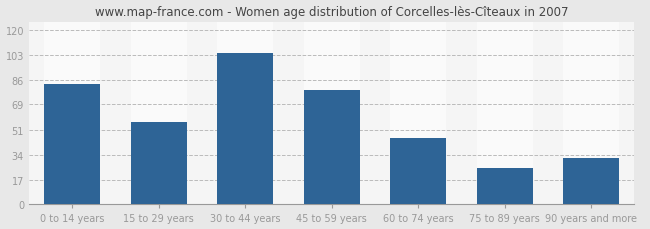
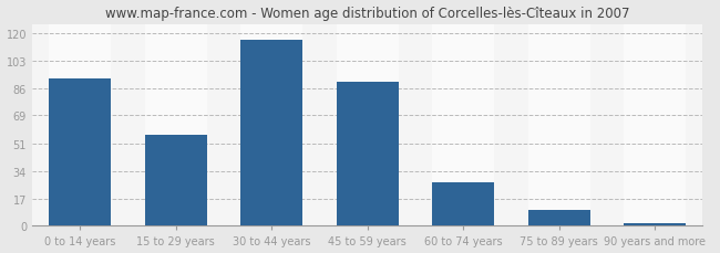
0 to 14 years: 83 -> 92
30 to 44 years: 104 -> 116
45 to 59 years: 79 -> 90
60 to 74 years: 46 -> 27
75 to 89 years: 25 -> 10
90 years and more: 32 -> 2
